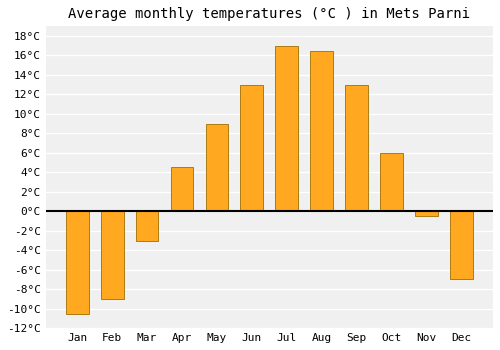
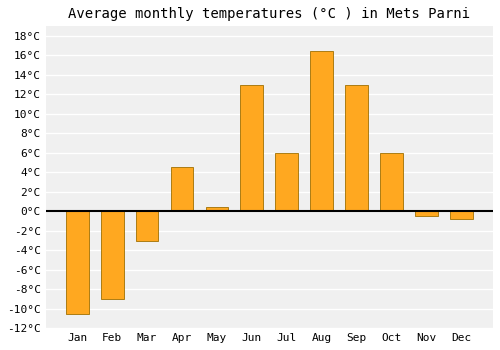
May: 9.0°C -> 0.4°C
Jul: 17.0°C -> 6.0°C
Dec: -7.0°C -> -0.8°C
